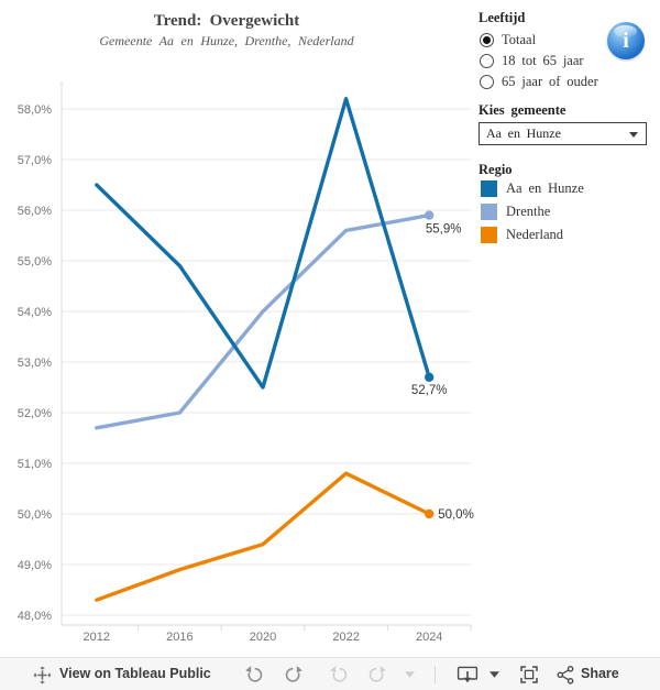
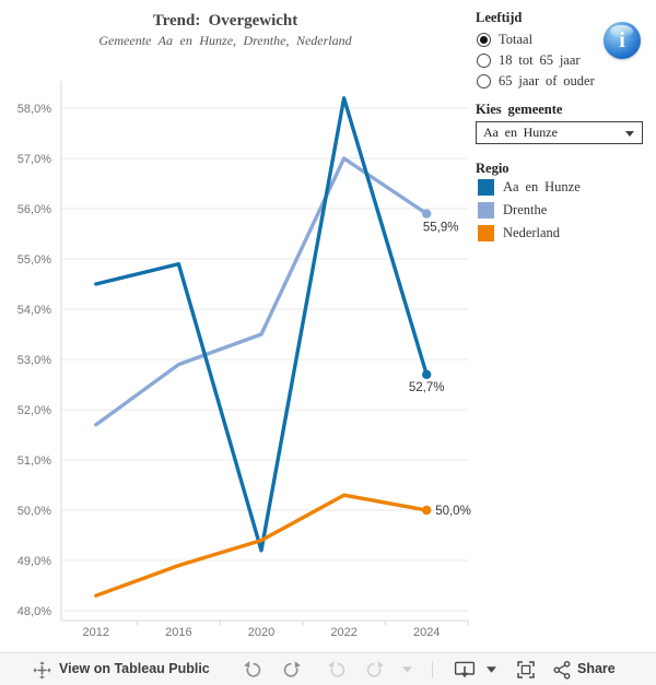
Aa en Hunze/2012: 56,5% -> 54,5%
Drenthe/2016: 52,0% -> 52,9%
Aa en Hunze/2020: 52,5% -> 49,2%
Drenthe/2020: 54,0% -> 53,5%
Drenthe/2022: 55,6% -> 57,0%
Nederland/2022: 50,8% -> 50,3%
